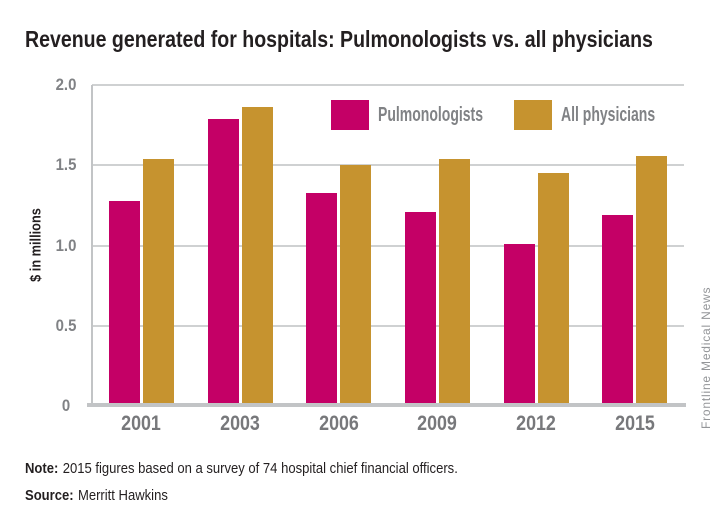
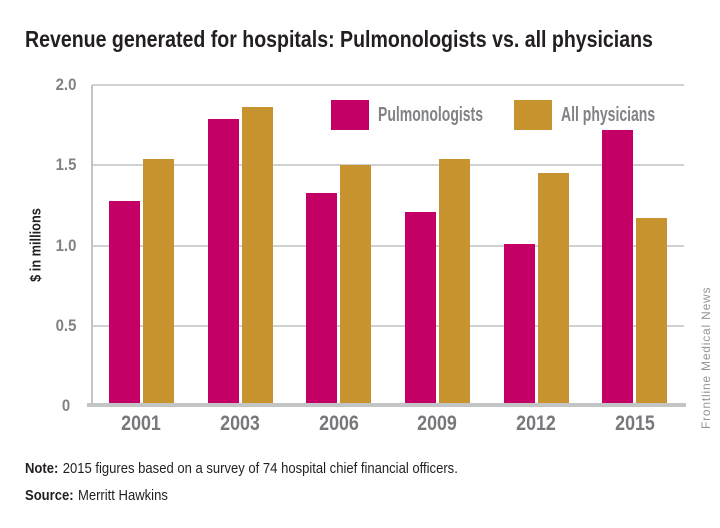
Pulmonologists/2015: 1.19 -> 1.72
All physicians/2015: 1.56 -> 1.17
